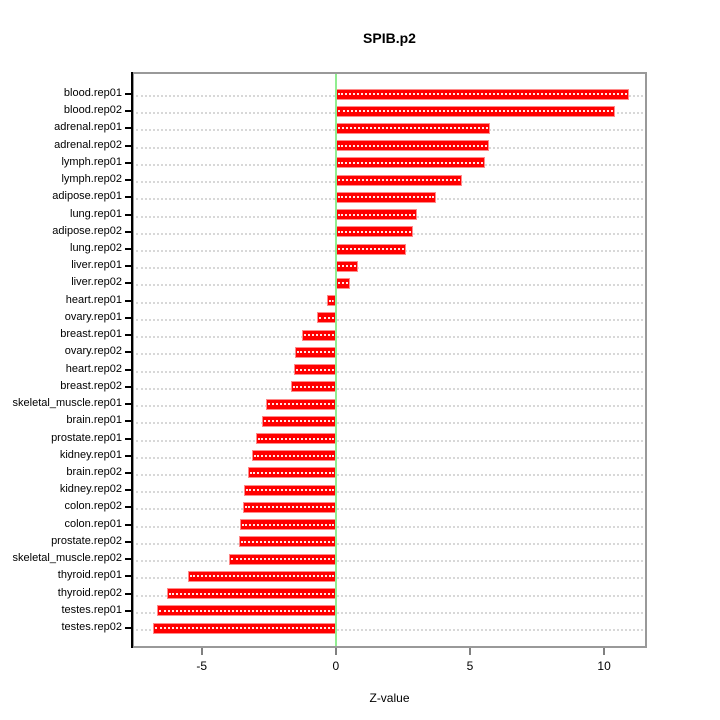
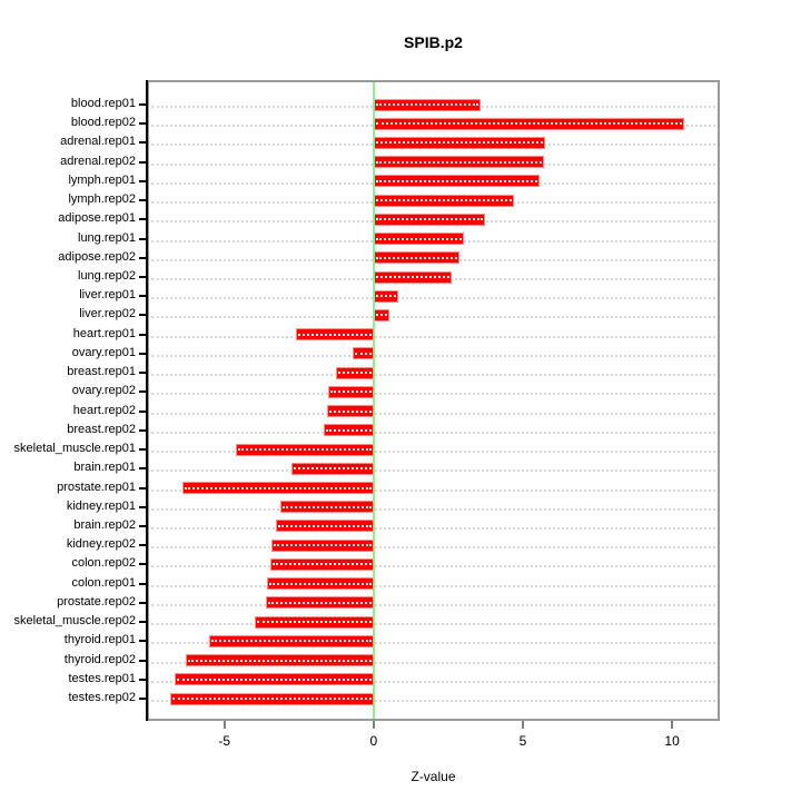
blood.rep01: 10.9 -> 3.6
heart.rep01: -0.3 -> -2.6
skeletal_muscle.rep01: -2.6 -> -4.6
prostate.rep01: -3.0 -> -6.4
